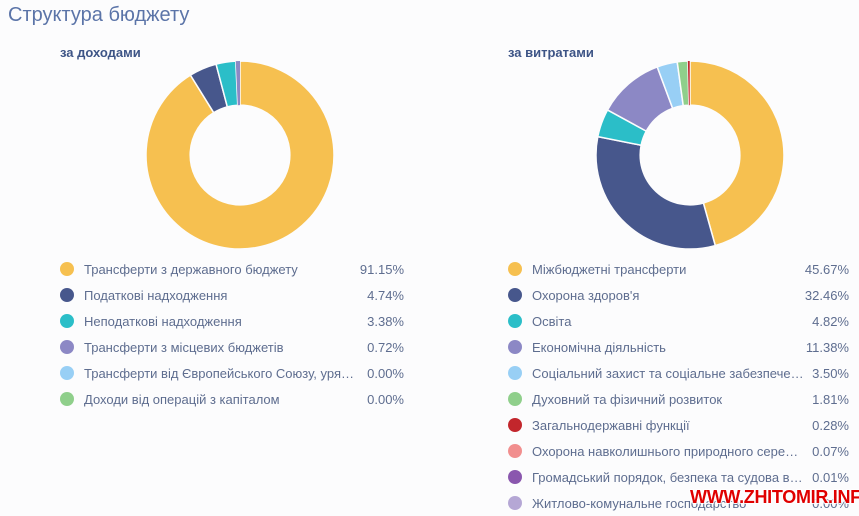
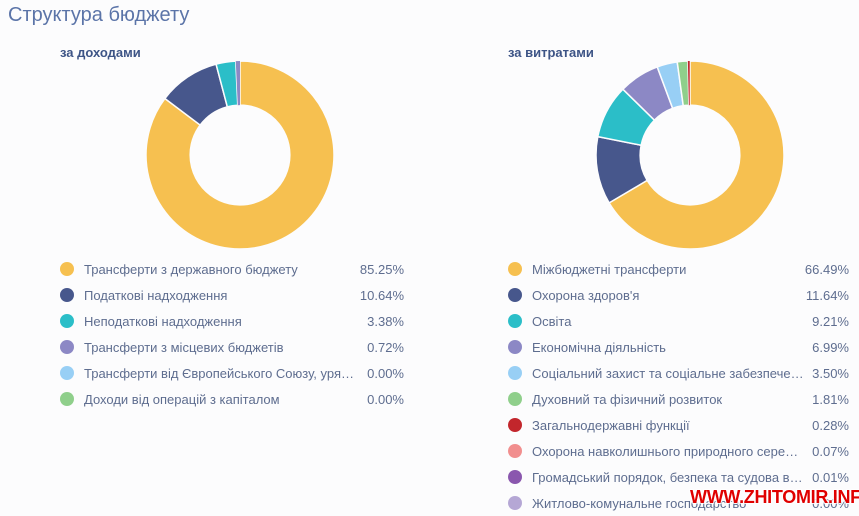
за доходами/Трансферти з державного бюджету: 91.15% -> 85.25%
за доходами/Податкові надходження: 4.74% -> 10.64%
за витратами/Міжбюджетні трансферти: 45.67% -> 66.49%
за витратами/Охорона здоров'я: 32.46% -> 11.64%
за витратами/Освіта: 4.82% -> 9.21%
за витратами/Економічна діяльність: 11.38% -> 6.99%
